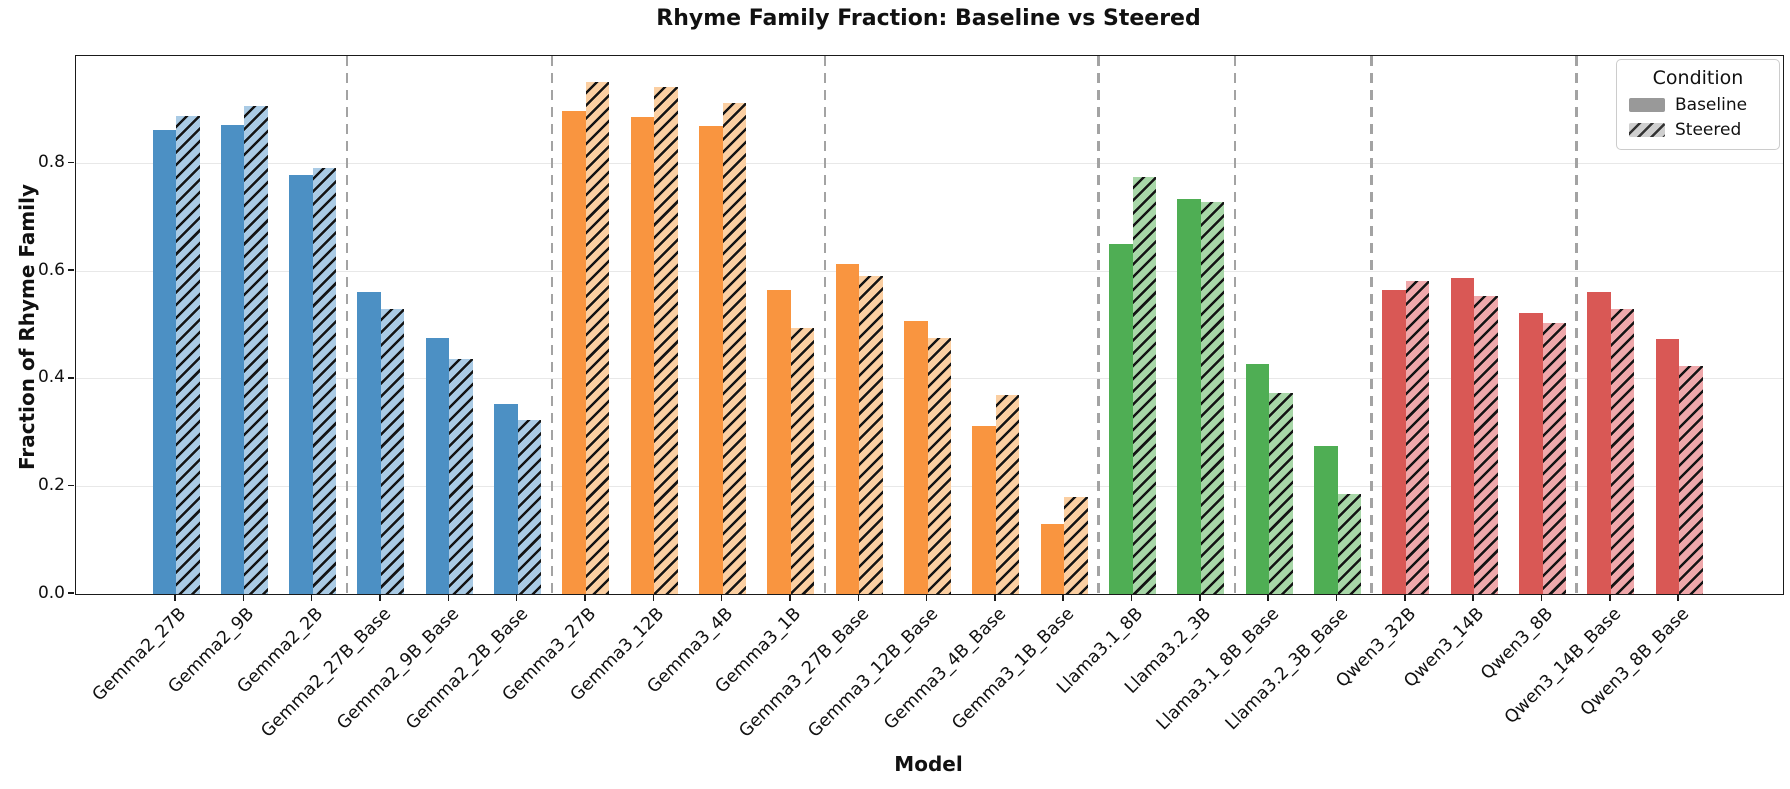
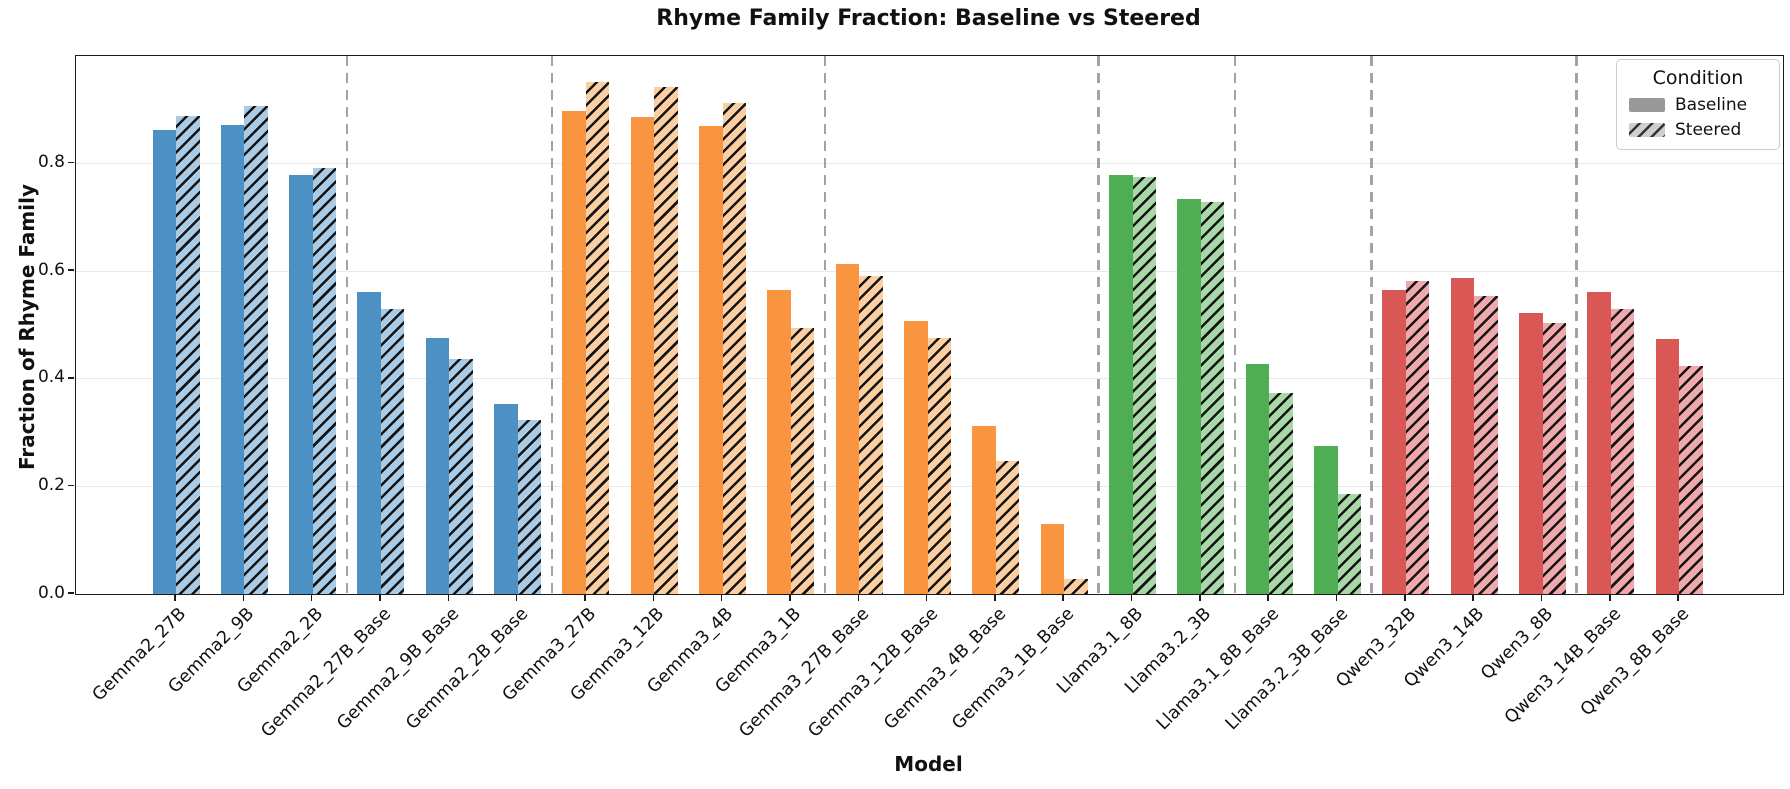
Steered/Gemma3_4B_Base: 0.37 -> 0.25
Steered/Gemma3_1B_Base: 0.18 -> 0.03
Baseline/Llama3.1_8B: 0.65 -> 0.78
